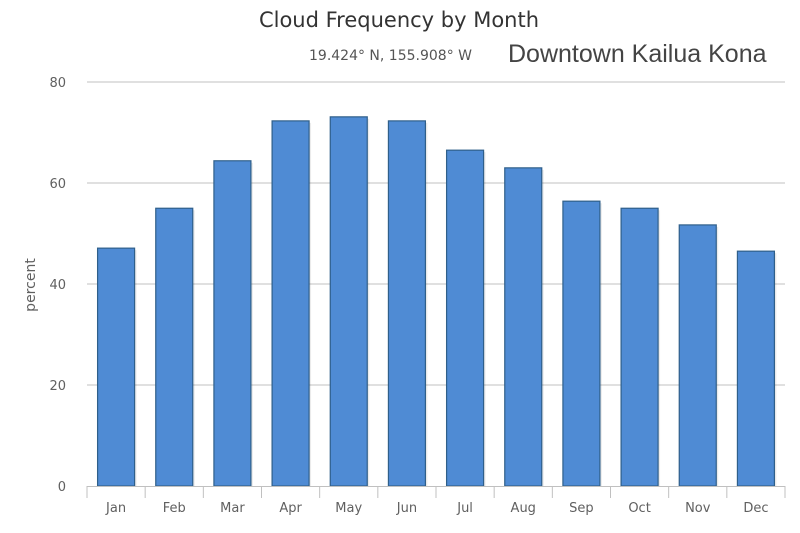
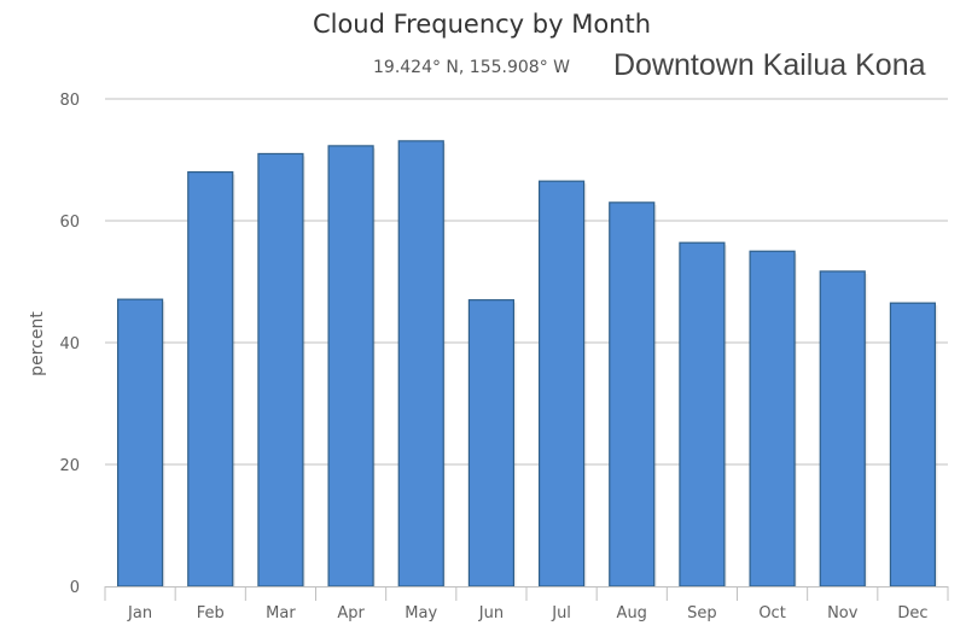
Feb: 55 -> 68
Mar: 64 -> 71
Jun: 72 -> 47
